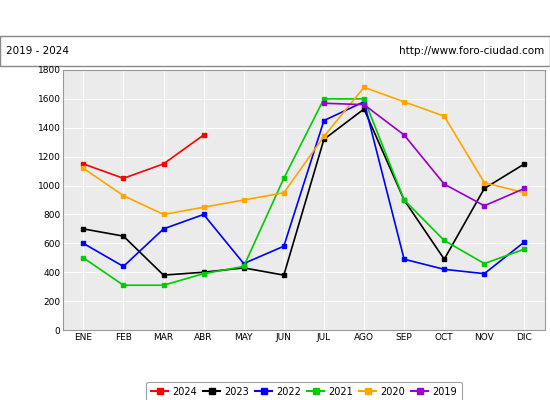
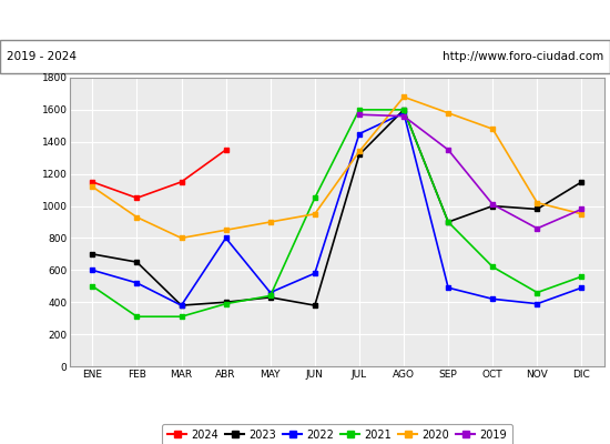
2022/FEB: 440 -> 520
2022/MAR: 700 -> 380
2023/AGO: 1530 -> 1600
2023/OCT: 490 -> 1000
2022/DIC: 610 -> 490
